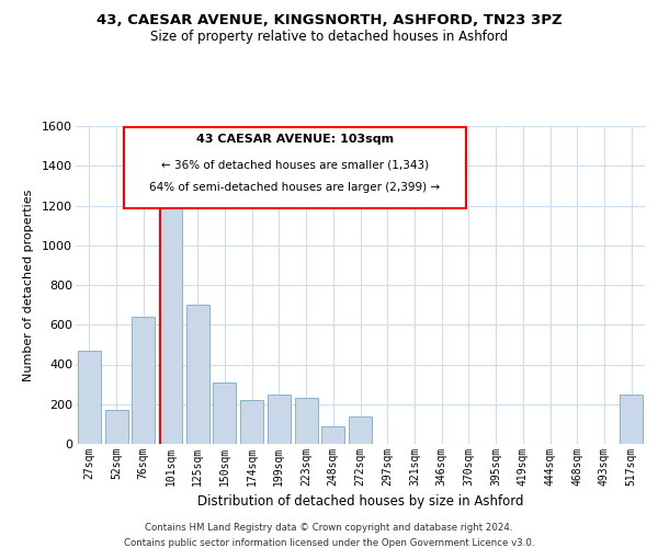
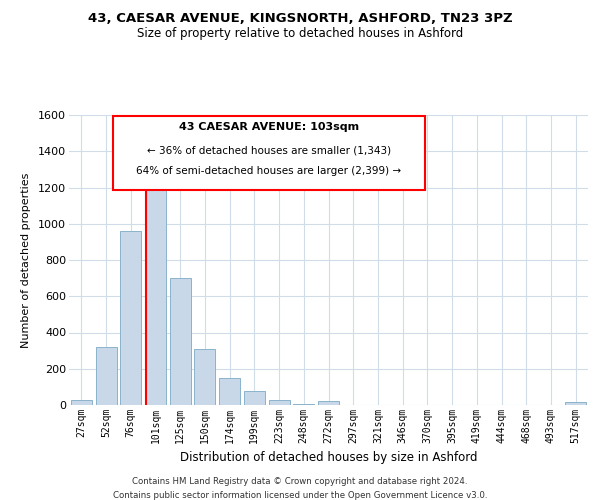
27sqm: 470 -> 20
52sqm: 170 -> 320
76sqm: 640 -> 960
174sqm: 220 -> 150
199sqm: 250 -> 80
223sqm: 230 -> 30
248sqm: 90 -> 0
272sqm: 140 -> 20
517sqm: 250 -> 20
